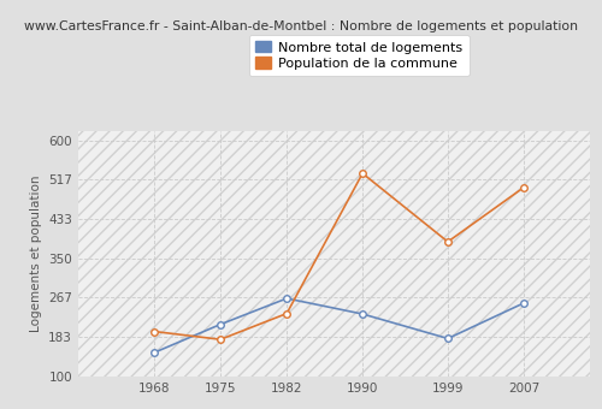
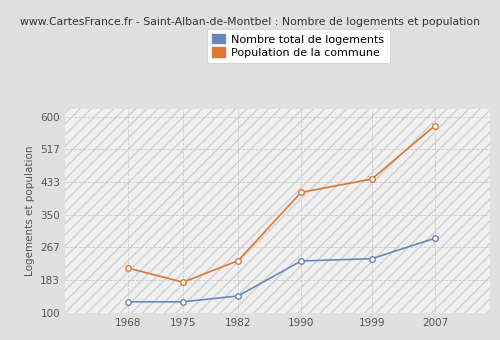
Nombre total de logements/1968: 150 -> 128
Population de la commune/1968: 195 -> 214
Nombre total de logements/1975: 210 -> 128
Nombre total de logements/1982: 265 -> 143
Population de la commune/1990: 530 -> 407
Nombre total de logements/1999: 180 -> 238
Population de la commune/1999: 385 -> 441
Nombre total de logements/2007: 255 -> 290
Population de la commune/2007: 500 -> 577
